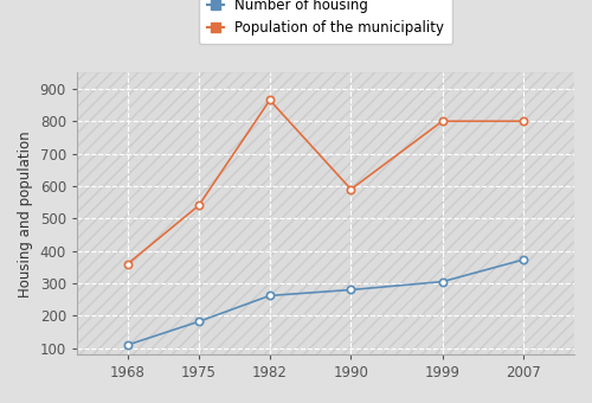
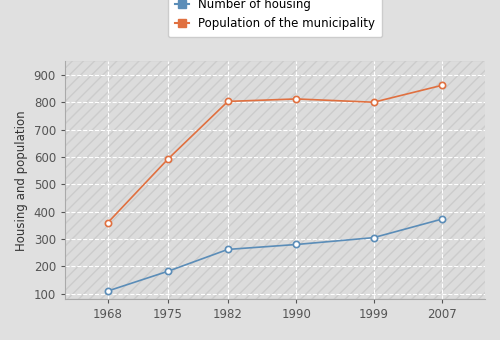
Population of the municipality/1975: 540 -> 592
Population of the municipality/1982: 865 -> 803
Population of the municipality/1990: 590 -> 812
Population of the municipality/2007: 800 -> 862
